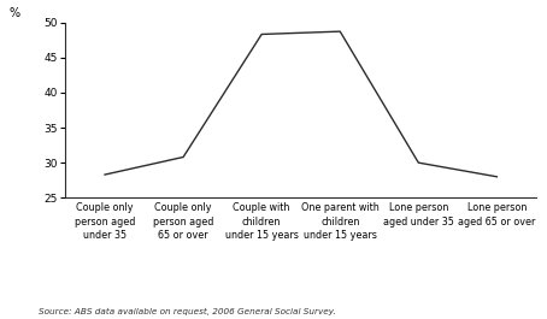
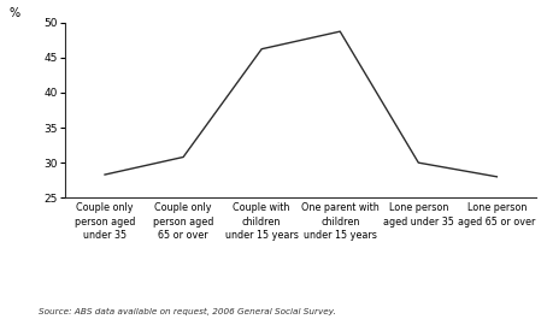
Couple with children under 15 years: 48.3 -> 46.2
